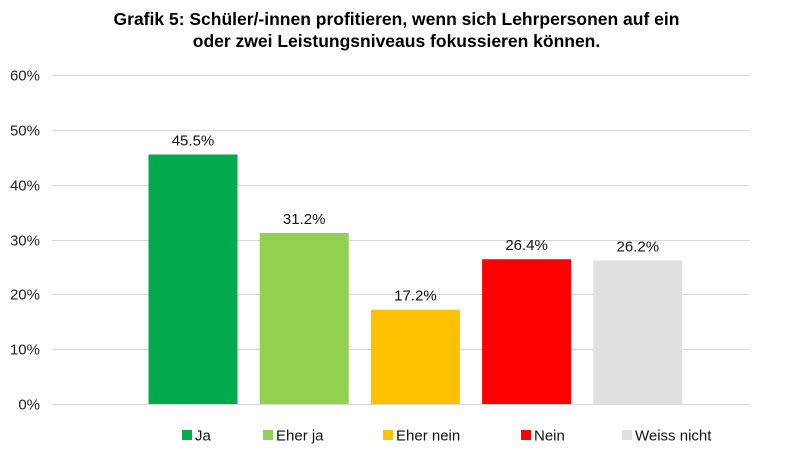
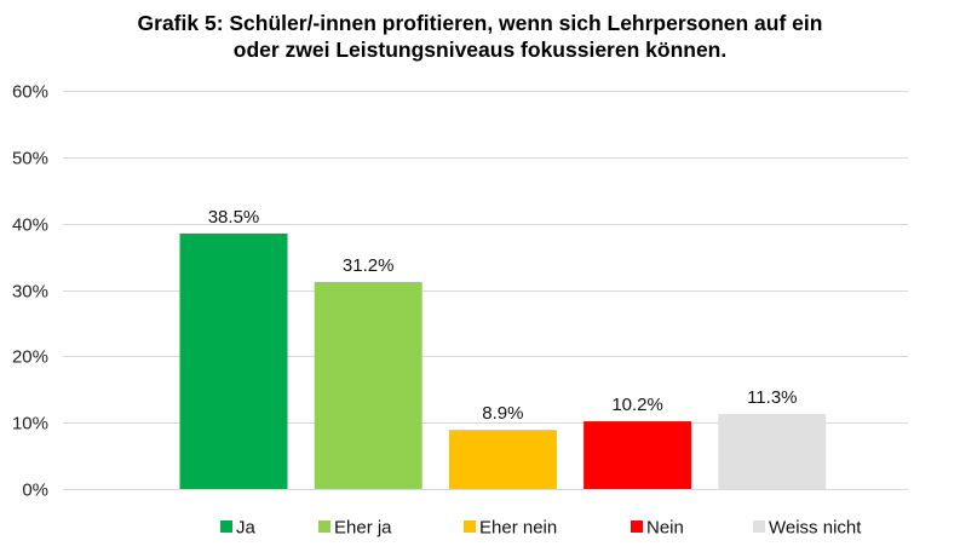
Ja: 45.5% -> 38.5%
Eher nein: 17.2% -> 8.9%
Nein: 26.4% -> 10.2%
Weiss nicht: 26.2% -> 11.3%
